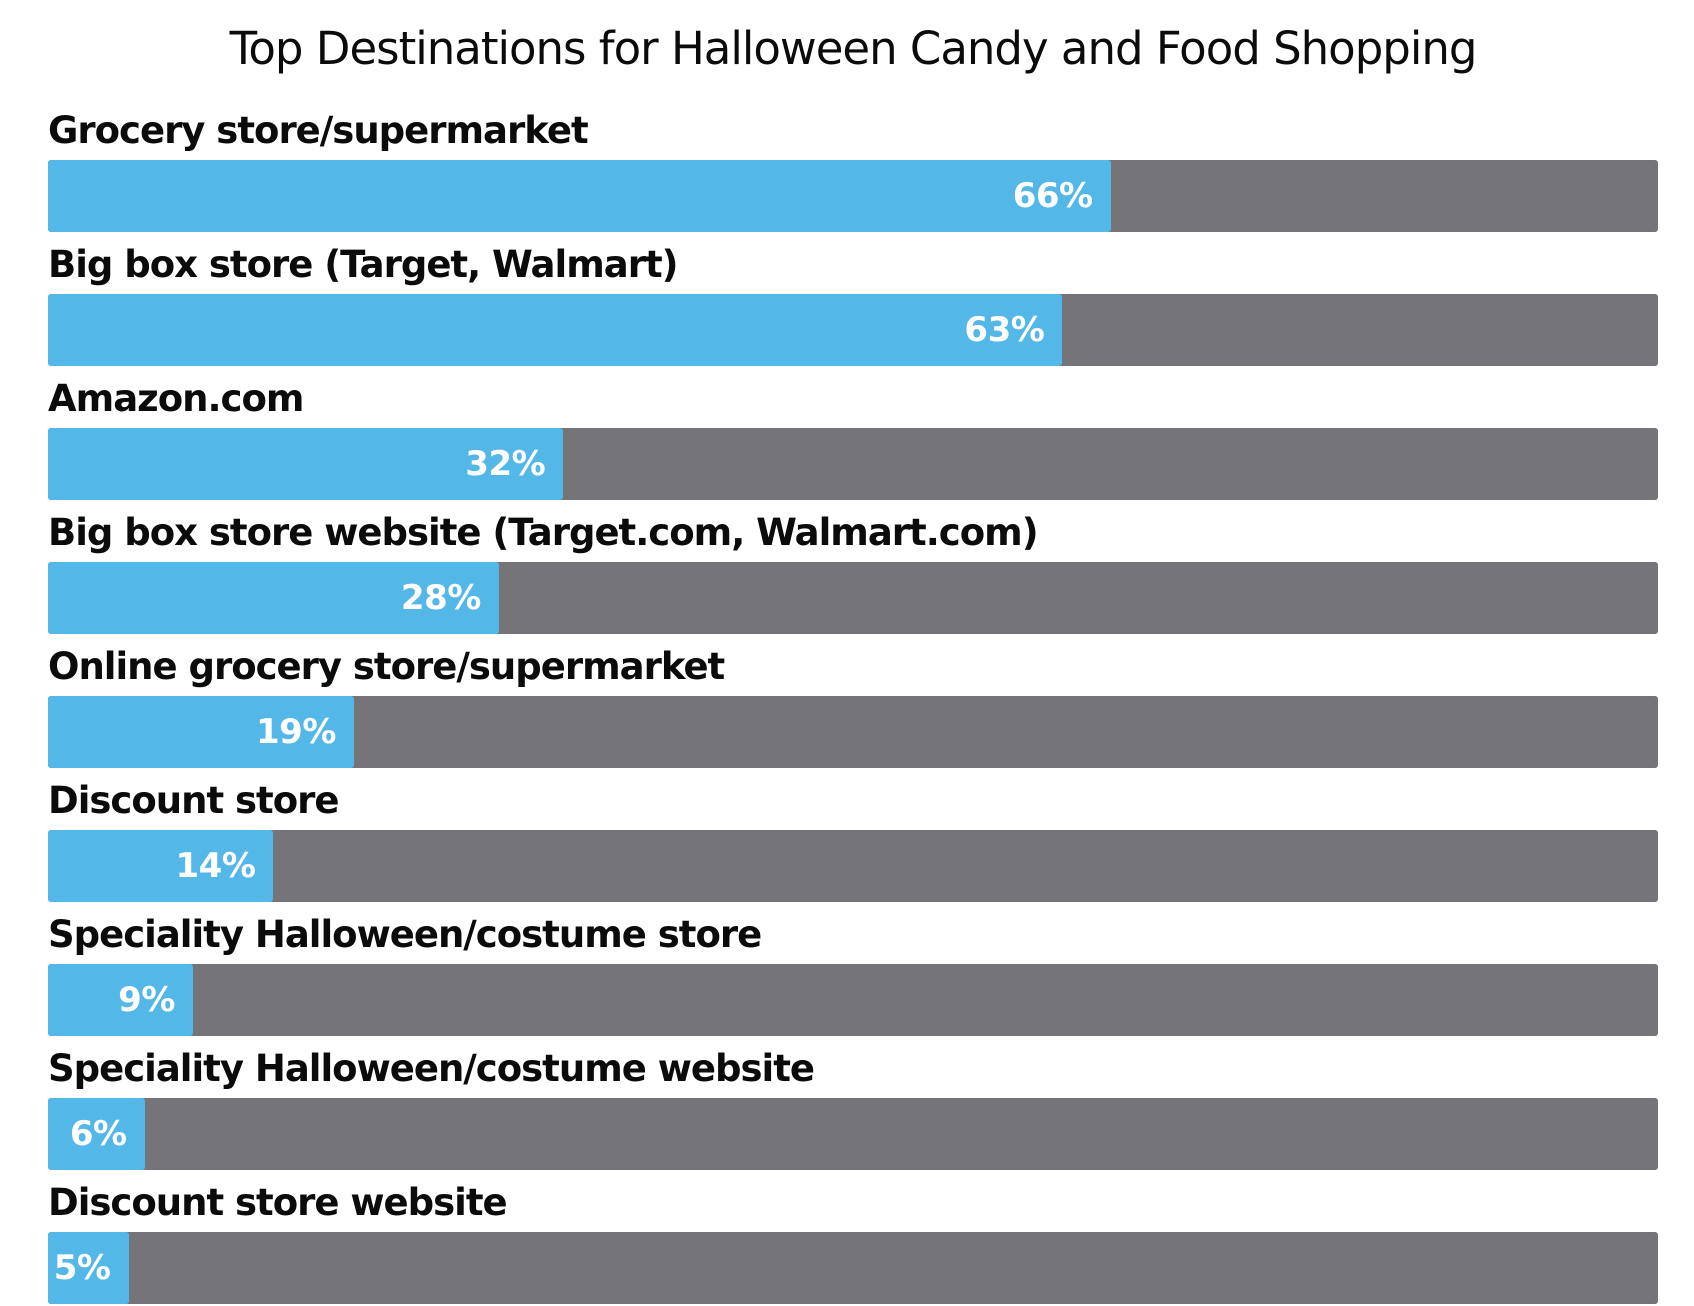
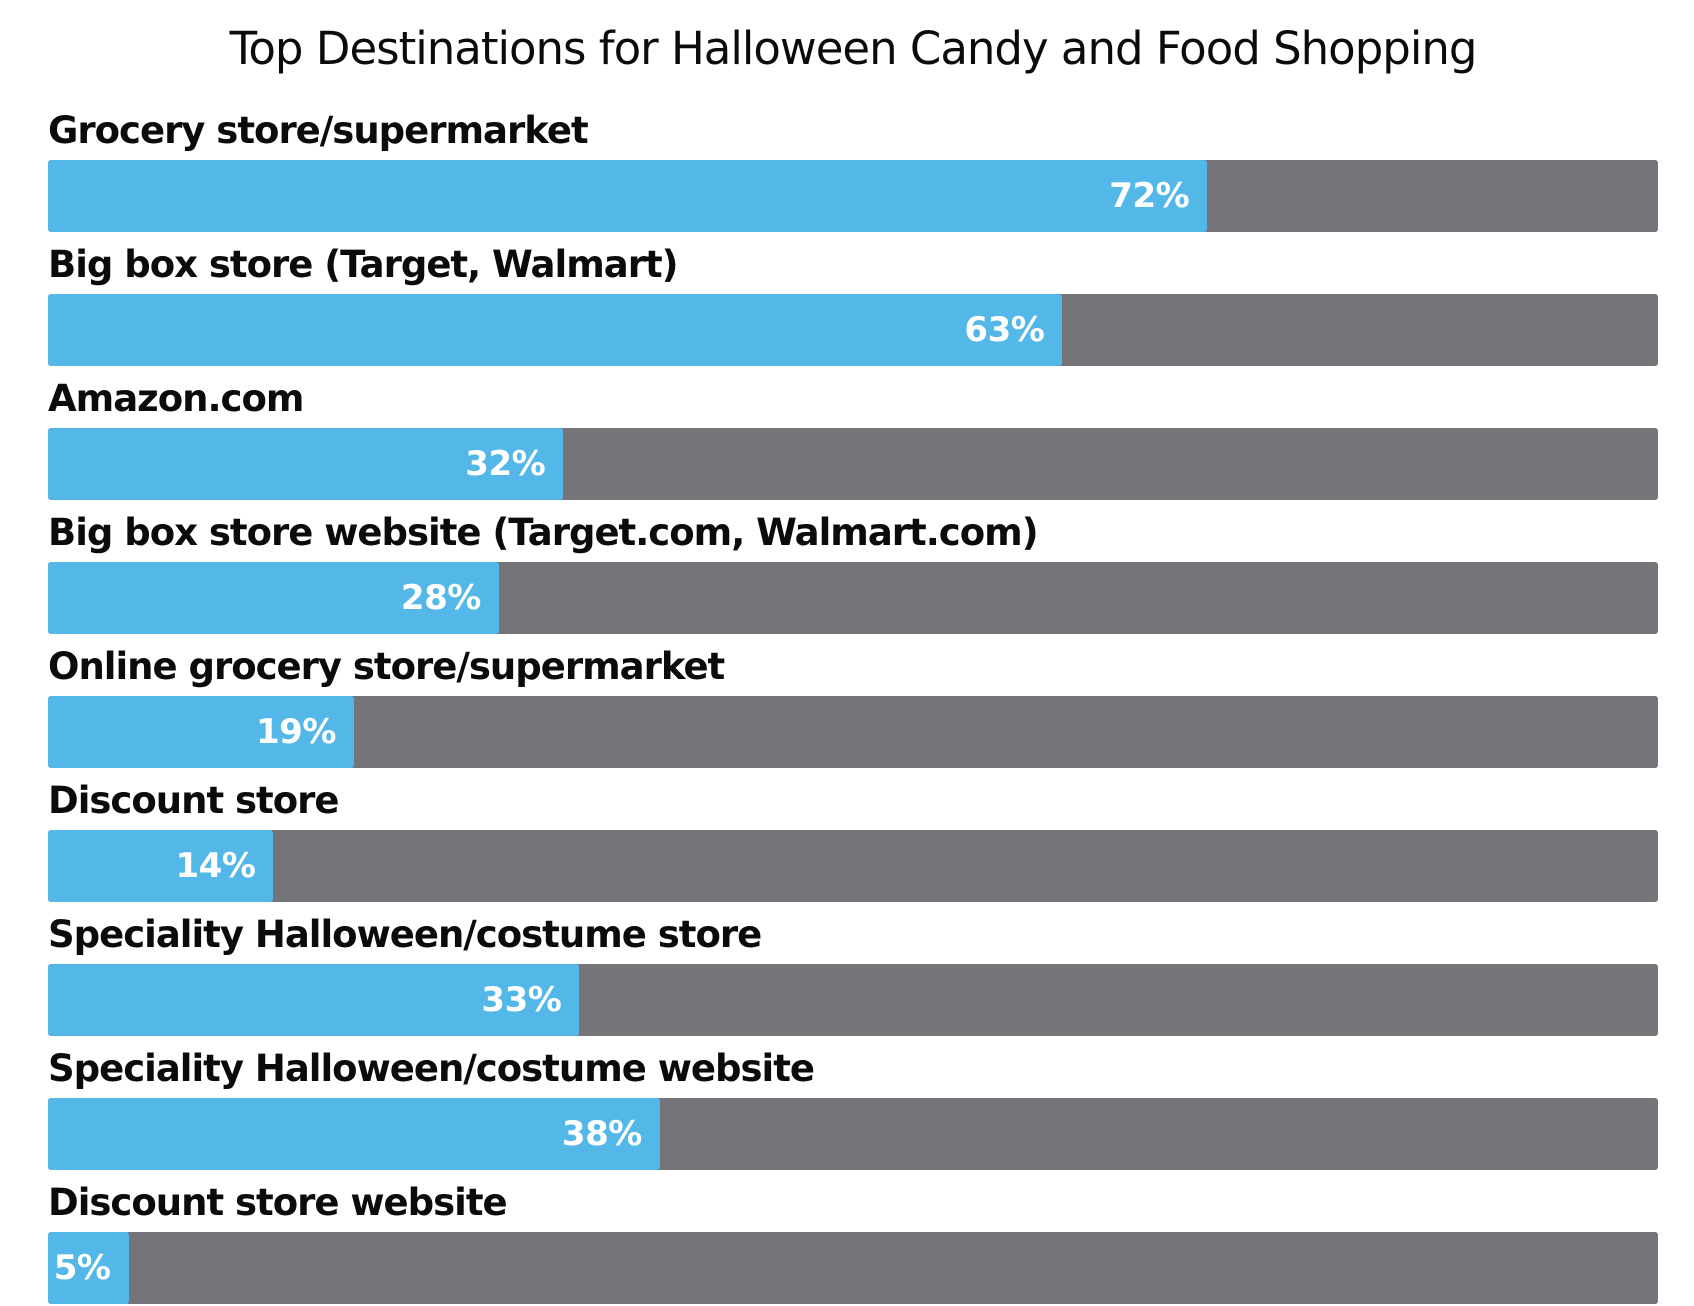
Grocery store/supermarket: 66% -> 72%
Speciality Halloween/costume store: 9% -> 33%
Speciality Halloween/costume website: 6% -> 38%
